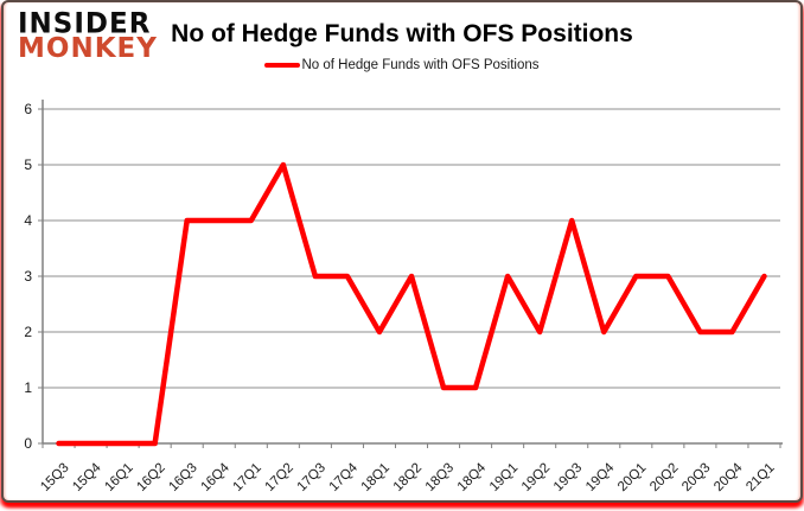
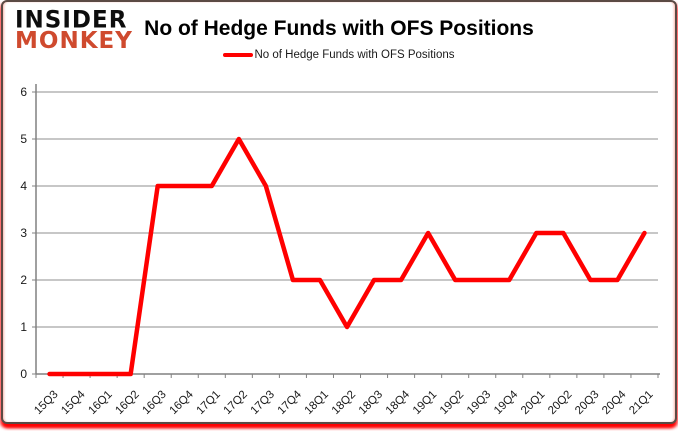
17Q3: 3 -> 4
17Q4: 3 -> 2
18Q2: 3 -> 1
18Q3: 1 -> 2
18Q4: 1 -> 2
19Q3: 4 -> 2
